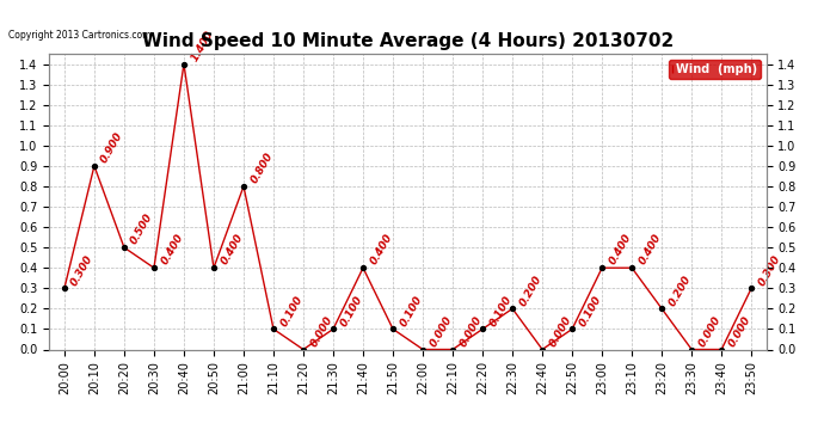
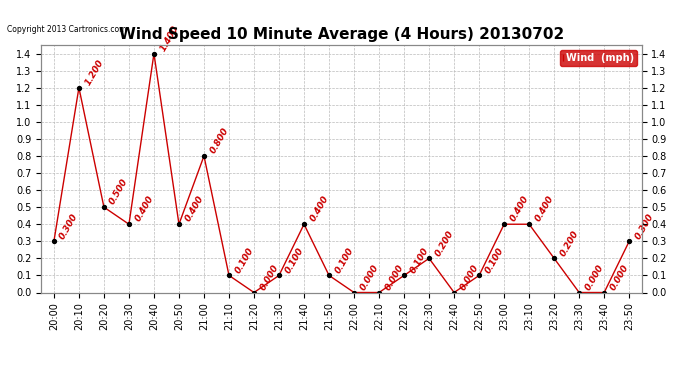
20:10: 0.900 -> 1.200
